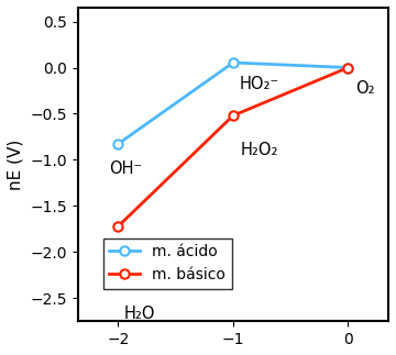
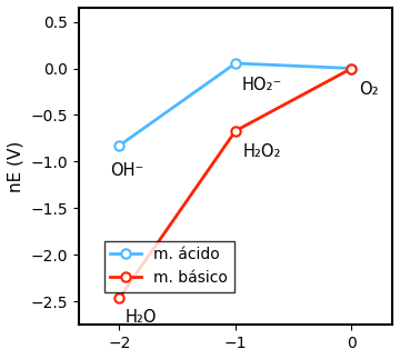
m. básico/−2: -1.72 -> -2.46
m. básico/−1: -0.52 -> -0.67
